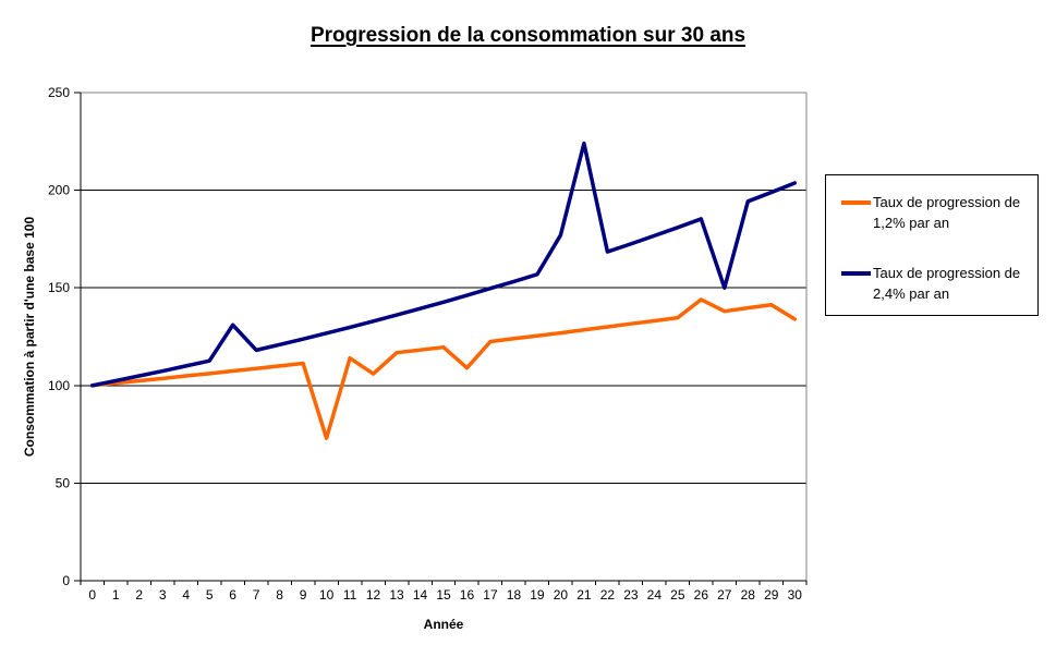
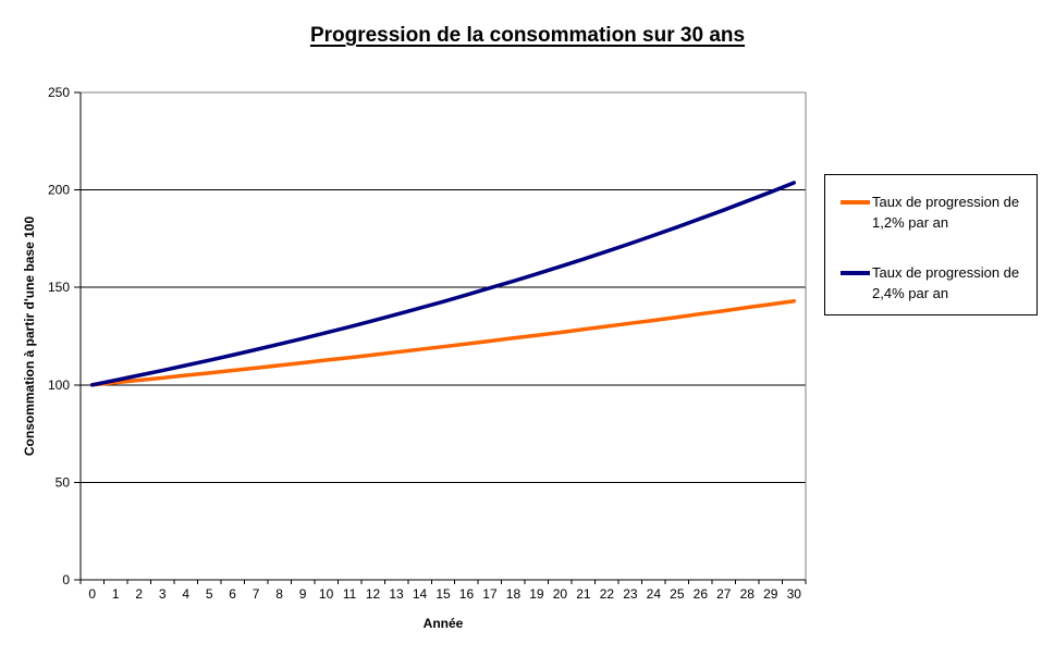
Taux de progression de 2,4% par an/6: 131 -> 115
Taux de progression de 1,2% par an/10: 73 -> 113
Taux de progression de 1,2% par an/12: 106 -> 115
Taux de progression de 1,2% par an/16: 109 -> 121
Taux de progression de 2,4% par an/20: 177 -> 161
Taux de progression de 2,4% par an/21: 224 -> 164
Taux de progression de 1,2% par an/26: 144 -> 136
Taux de progression de 2,4% par an/27: 150 -> 190
Taux de progression de 1,2% par an/30: 134 -> 143
